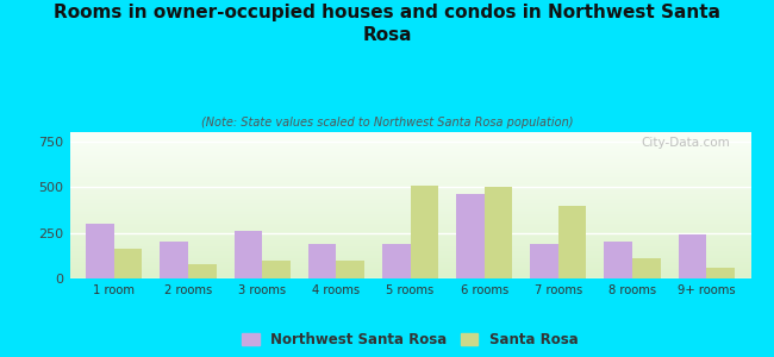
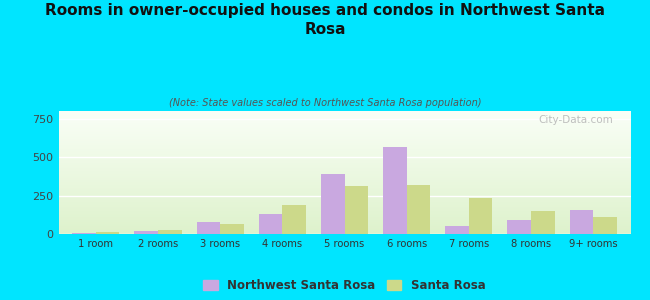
Northwest Santa Rosa/1 room: 300 -> 0
Santa Rosa/1 room: 160 -> 10
Northwest Santa Rosa/2 rooms: 200 -> 20
Santa Rosa/2 rooms: 80 -> 20
Northwest Santa Rosa/3 rooms: 260 -> 80
Santa Rosa/3 rooms: 100 -> 60
Northwest Santa Rosa/4 rooms: 190 -> 130
Santa Rosa/4 rooms: 100 -> 190
Northwest Santa Rosa/5 rooms: 190 -> 390
Santa Rosa/5 rooms: 510 -> 320
Northwest Santa Rosa/6 rooms: 460 -> 560
Santa Rosa/6 rooms: 500 -> 320
Northwest Santa Rosa/7 rooms: 190 -> 60
Santa Rosa/7 rooms: 400 -> 240
Northwest Santa Rosa/8 rooms: 200 -> 90
Santa Rosa/8 rooms: 110 -> 150
Northwest Santa Rosa/9+ rooms: 240 -> 160
Santa Rosa/9+ rooms: 60 -> 110
